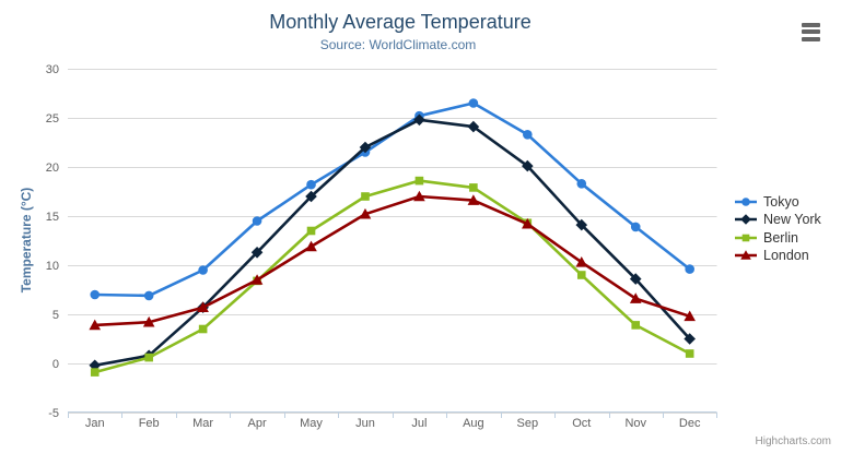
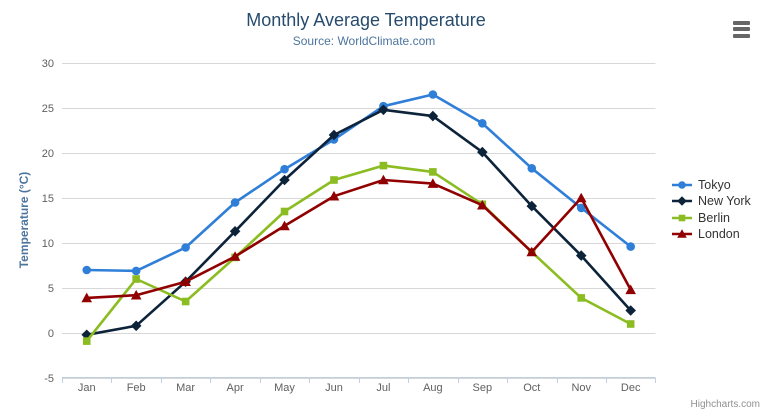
Berlin/Feb: 1 -> 6
London/Oct: 10 -> 9
London/Nov: 7 -> 15
